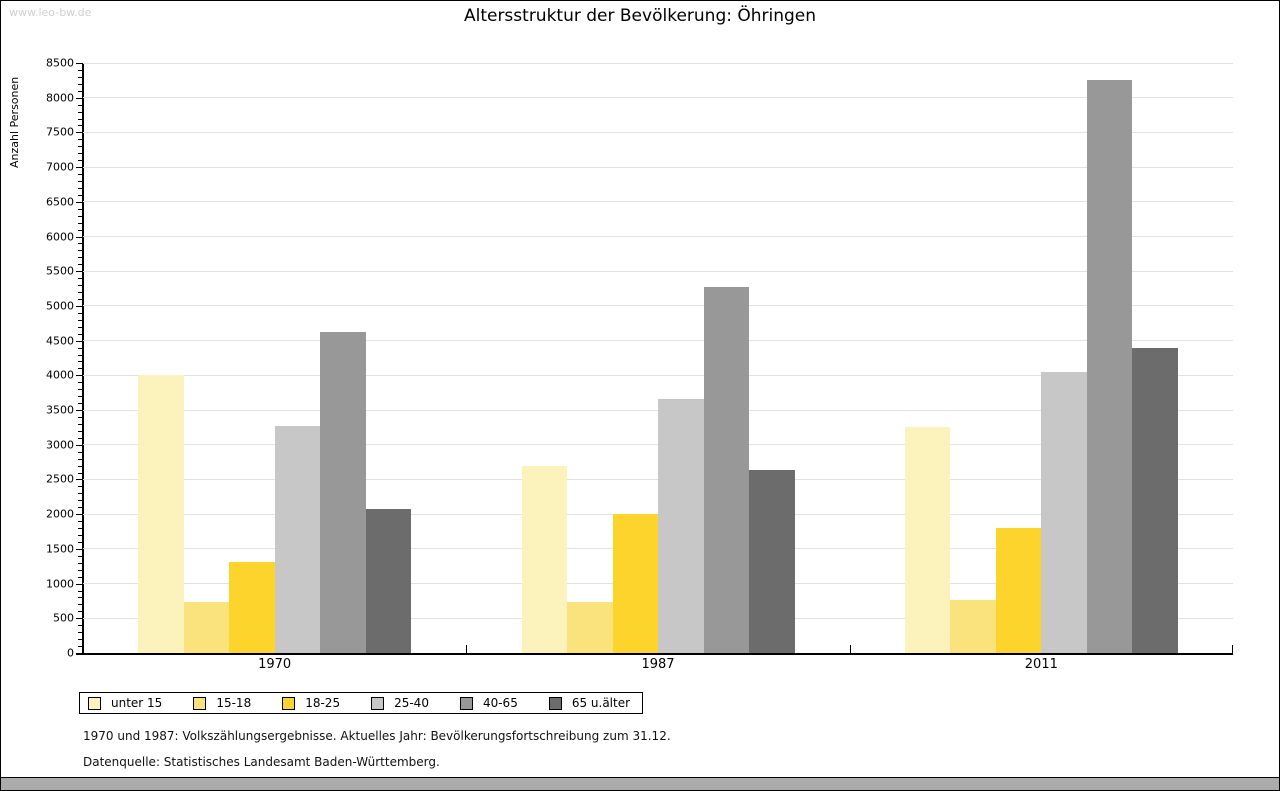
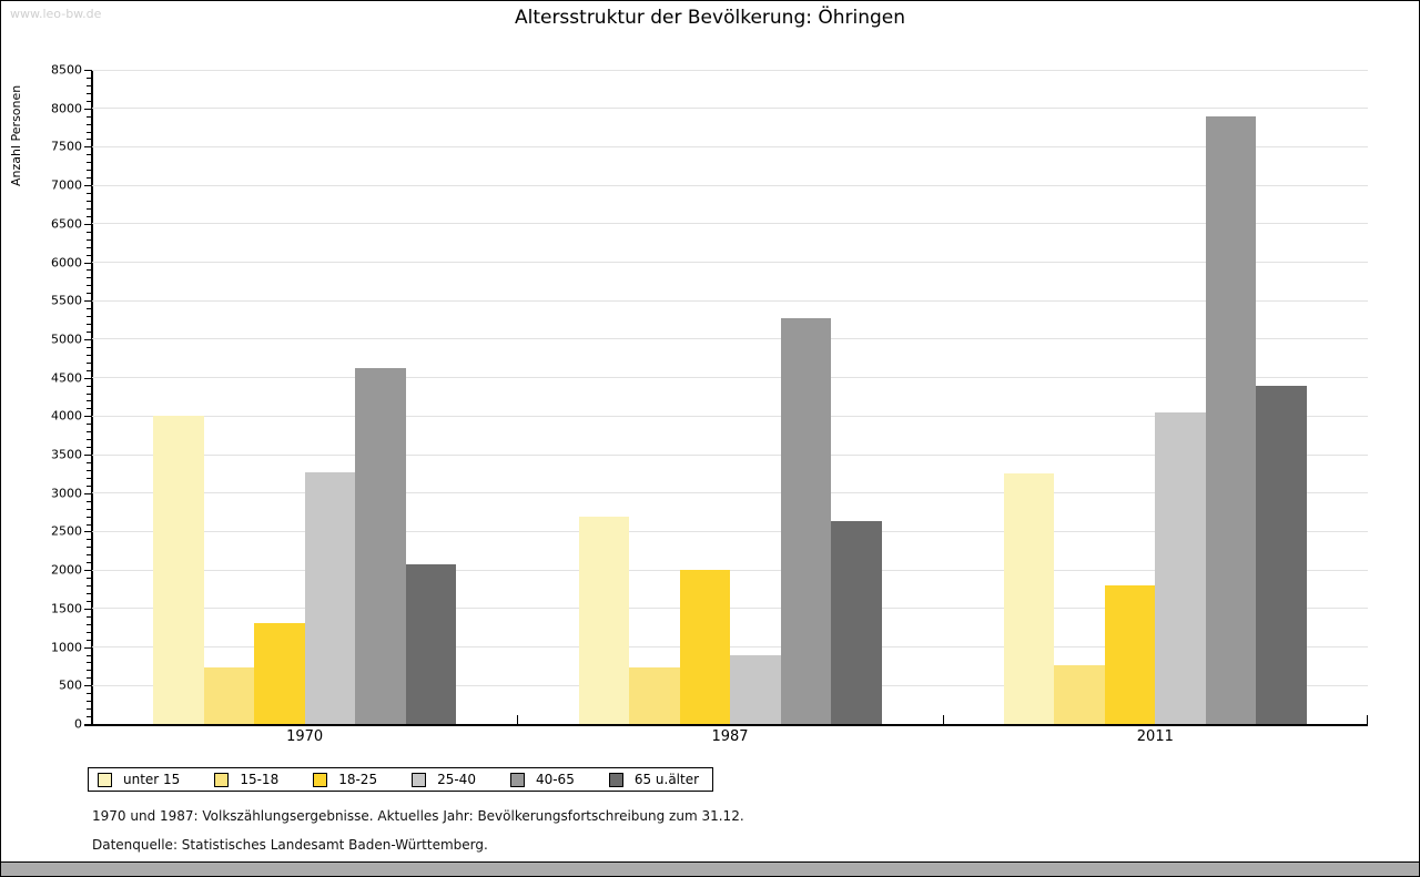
25-40/1987: 3700 -> 900
40-65/2011: 8200 -> 7900
